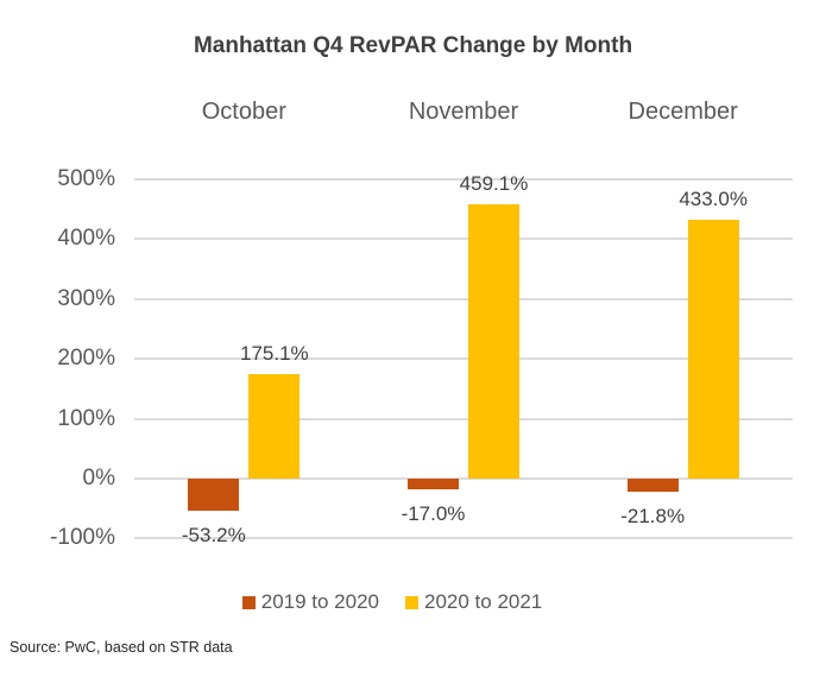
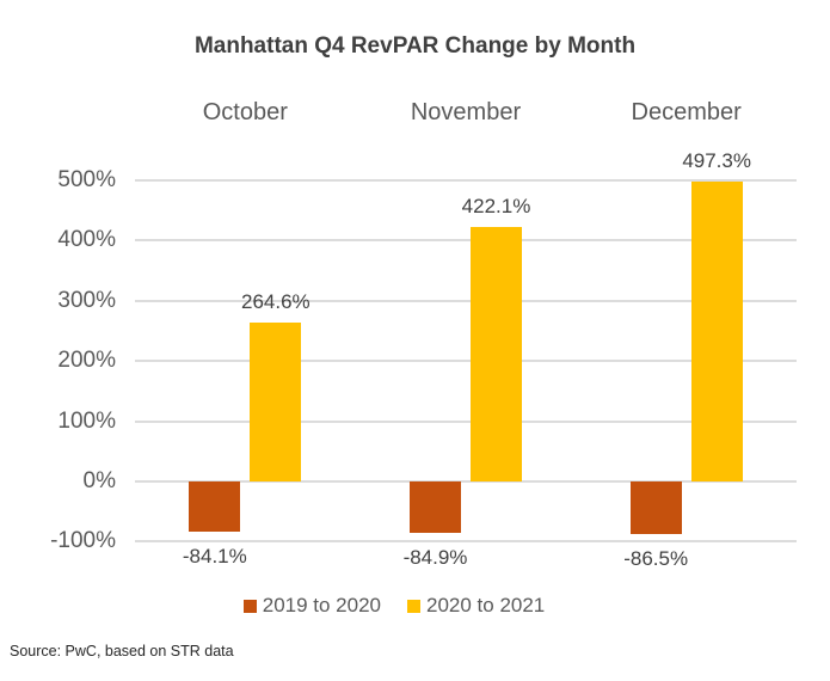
2019 to 2020/October: -53.2% -> -84.1%
2020 to 2021/October: 175.1% -> 264.6%
2019 to 2020/November: -17.0% -> -84.9%
2020 to 2021/November: 459.1% -> 422.1%
2019 to 2020/December: -21.8% -> -86.5%
2020 to 2021/December: 433.0% -> 497.3%
